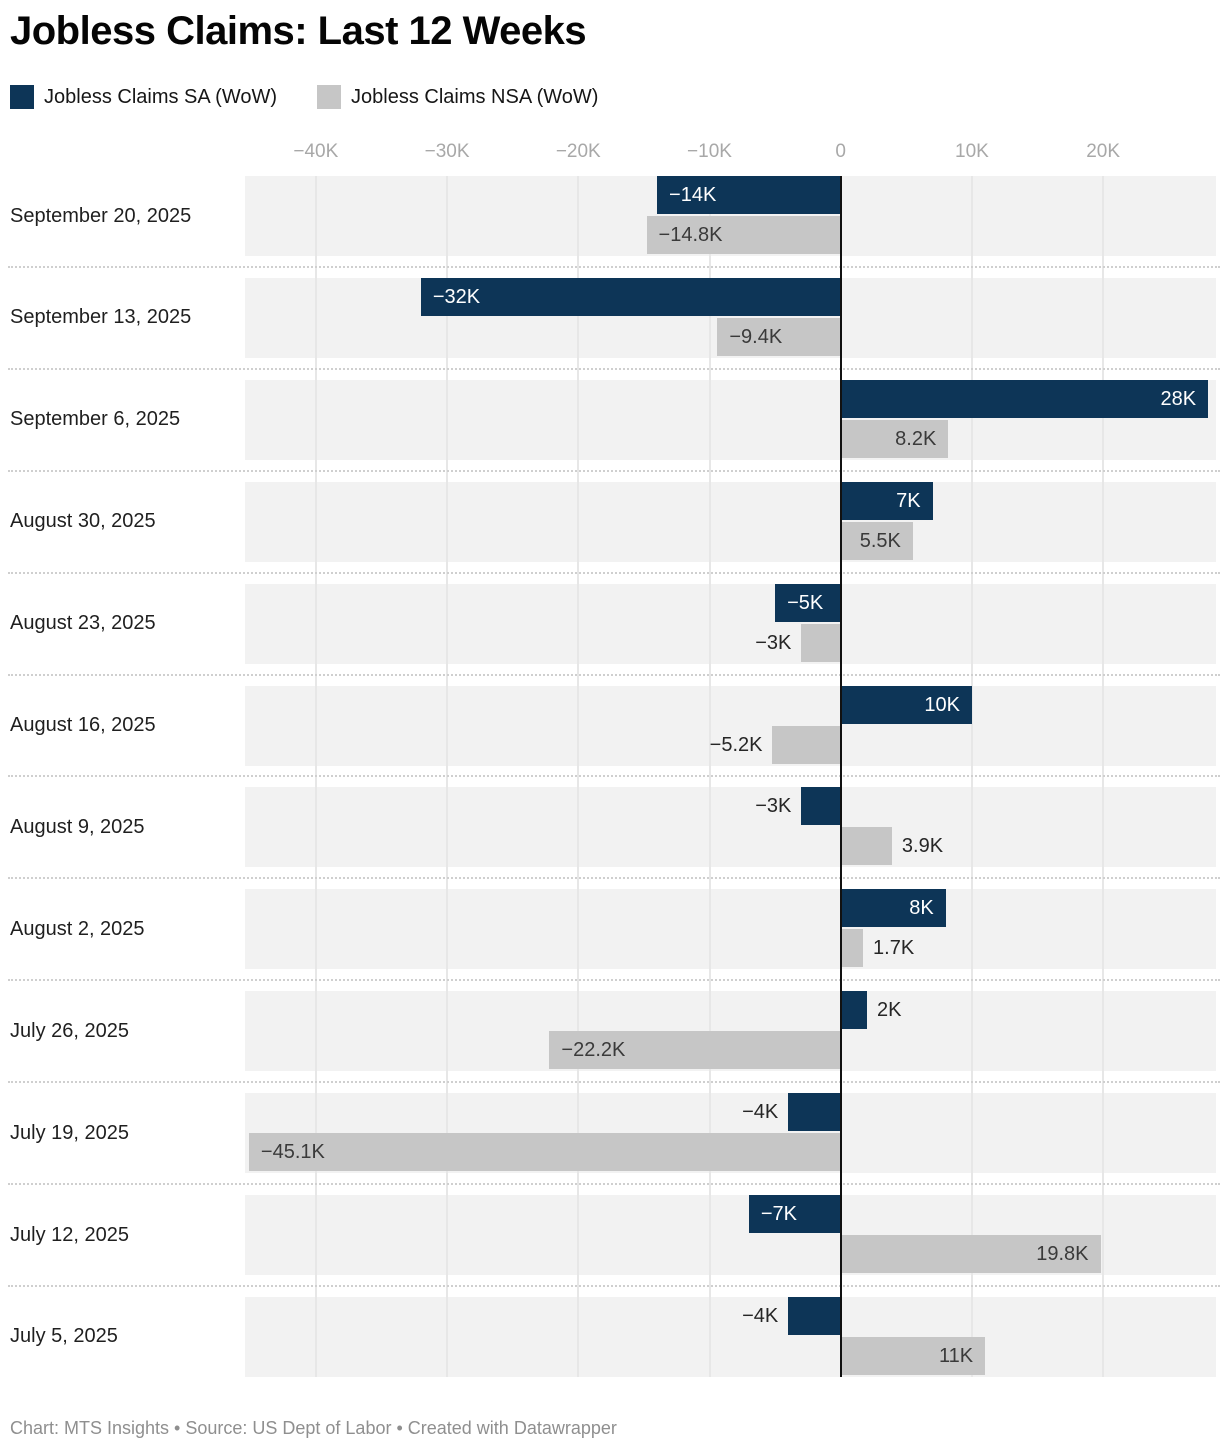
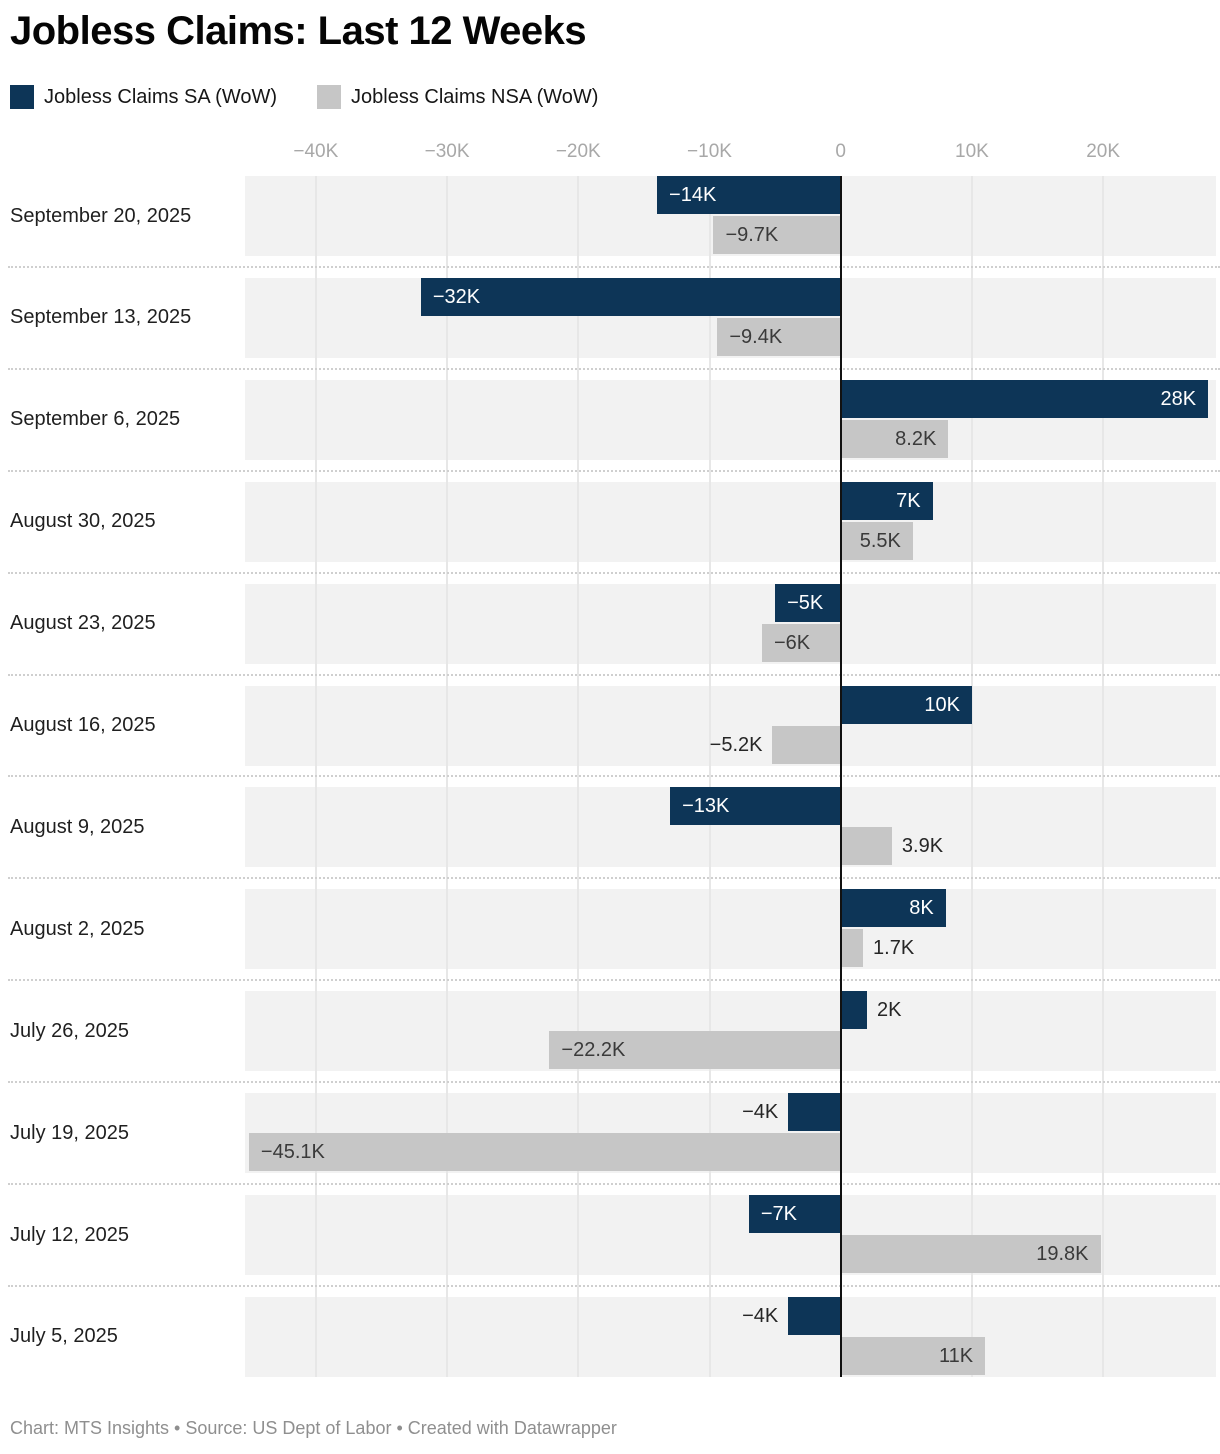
Jobless Claims NSA (WoW)/September 20, 2025: −14.8K -> −9.7K
Jobless Claims NSA (WoW)/August 23, 2025: −3K -> −6K
Jobless Claims SA (WoW)/August 9, 2025: −3K -> −13K
